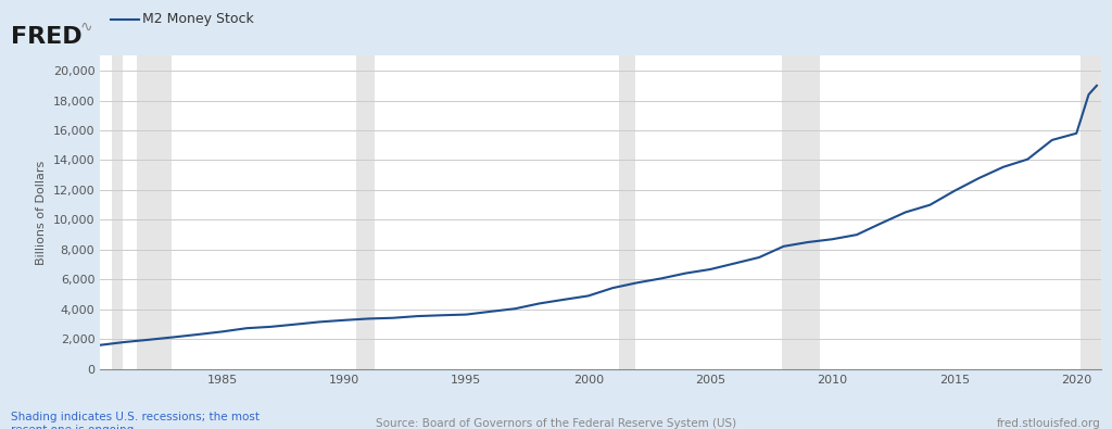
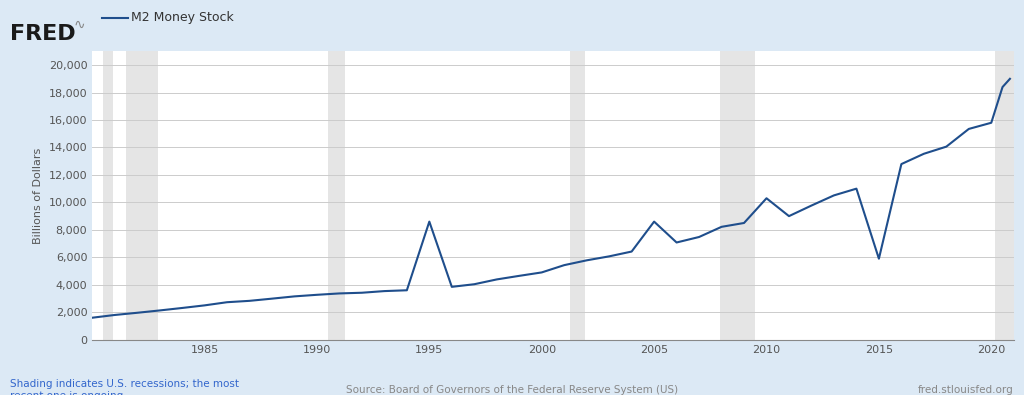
1995: 3,600 -> 8,600
2005: 6,700 -> 8,600
2010: 8,700 -> 10,300
2015: 11,900 -> 5,900
